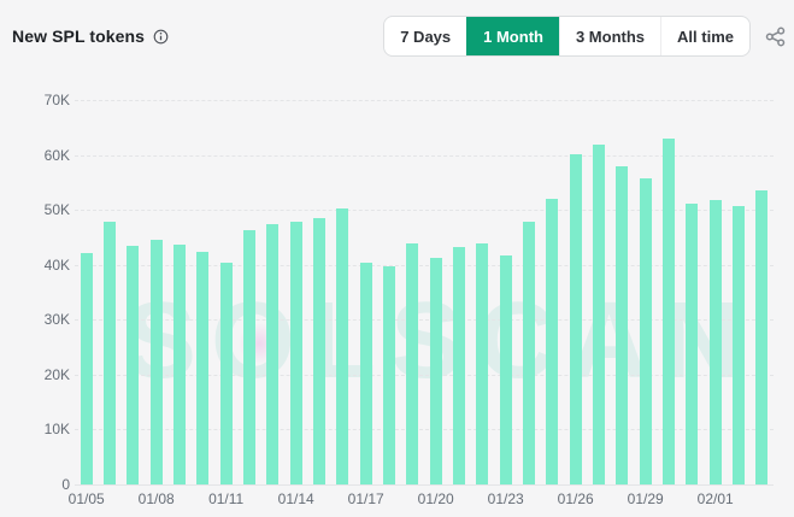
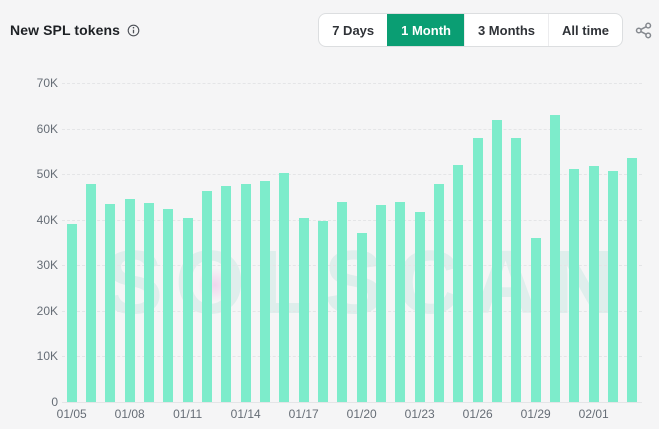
01/05: 42K -> 39K
01/20: 41K -> 37K
01/26: 60K -> 58K
01/29: 56K -> 36K
